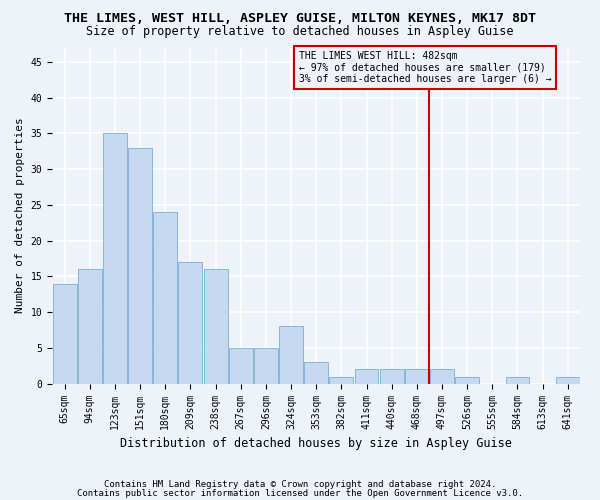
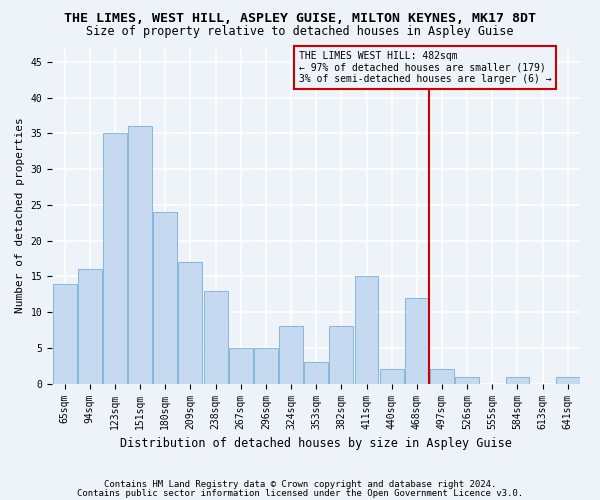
151sqm: 33 -> 36
238sqm: 16 -> 13
382sqm: 1 -> 8
411sqm: 2 -> 15
468sqm: 2 -> 12
